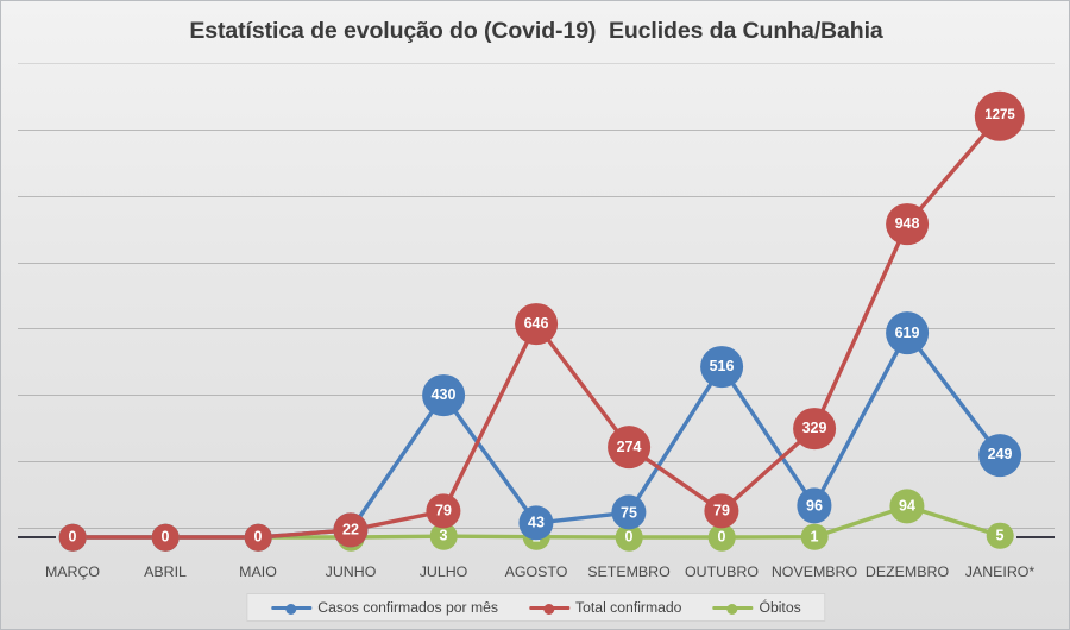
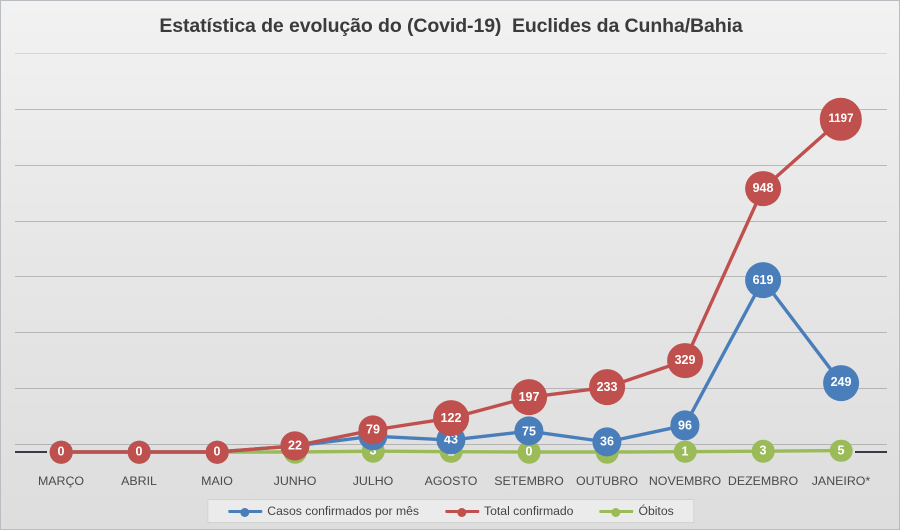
Casos confirmados por mês/JULHO: 430 -> 57
Total confirmado/AGOSTO: 646 -> 122
Total confirmado/SETEMBRO: 274 -> 197
Casos confirmados por mês/OUTUBRO: 516 -> 36
Total confirmado/OUTUBRO: 79 -> 233
Óbitos/DEZEMBRO: 94 -> 3
Total confirmado/JANEIRO*: 1275 -> 1197
